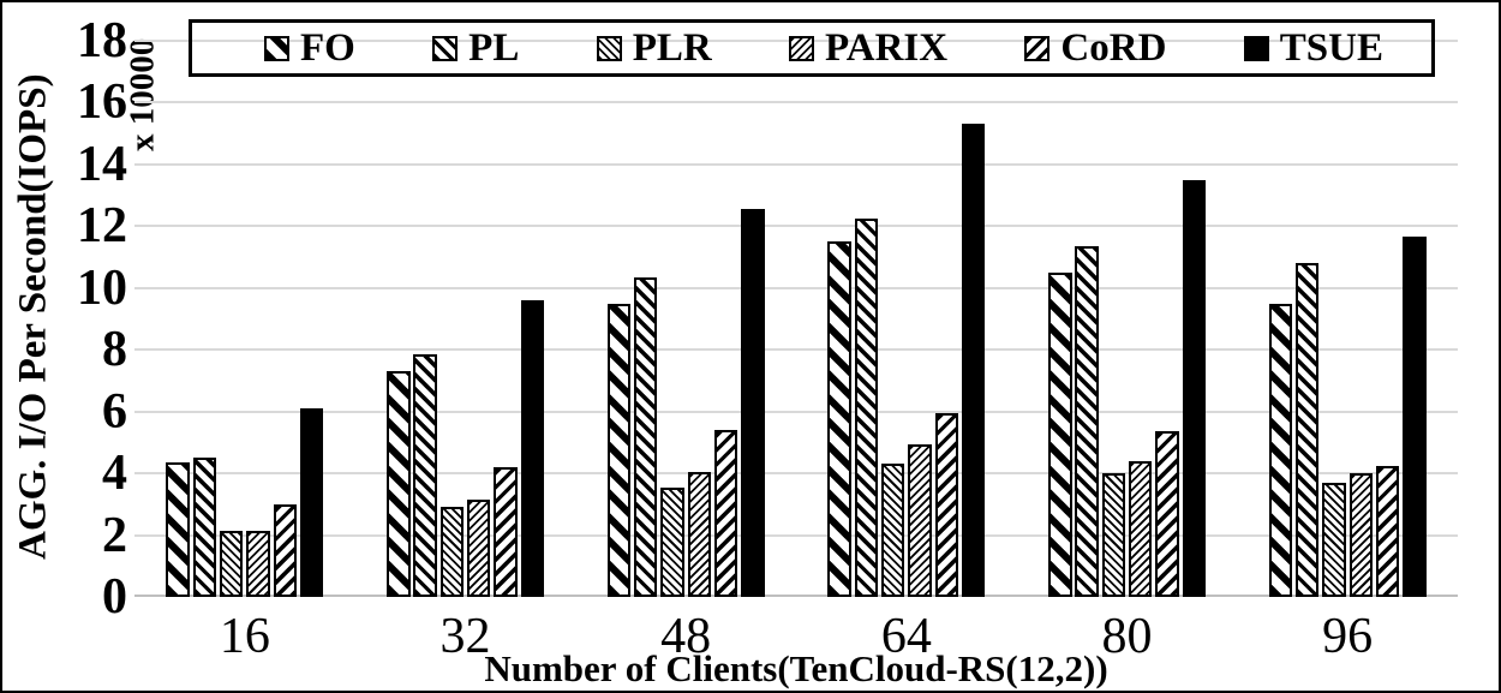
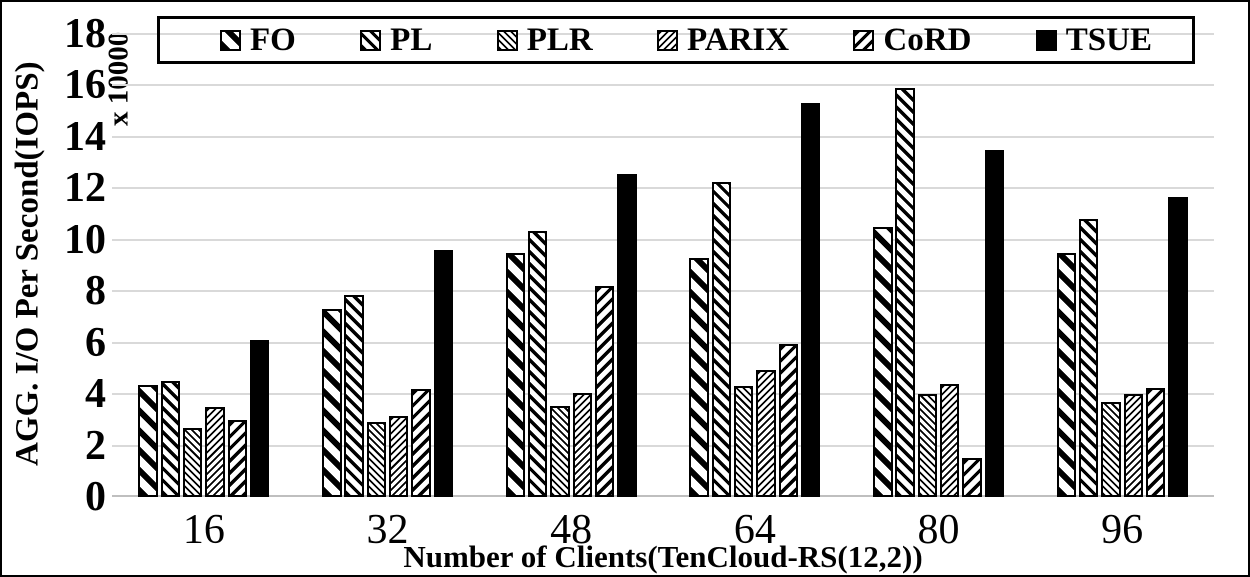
PLR/16: 2.1 -> 2.7
PARIX/16: 2.1 -> 3.5
CoRD/48: 5.4 -> 8.2
FO/64: 11.5 -> 9.3
PL/80: 11.3 -> 15.9
CoRD/80: 5.3 -> 1.5
